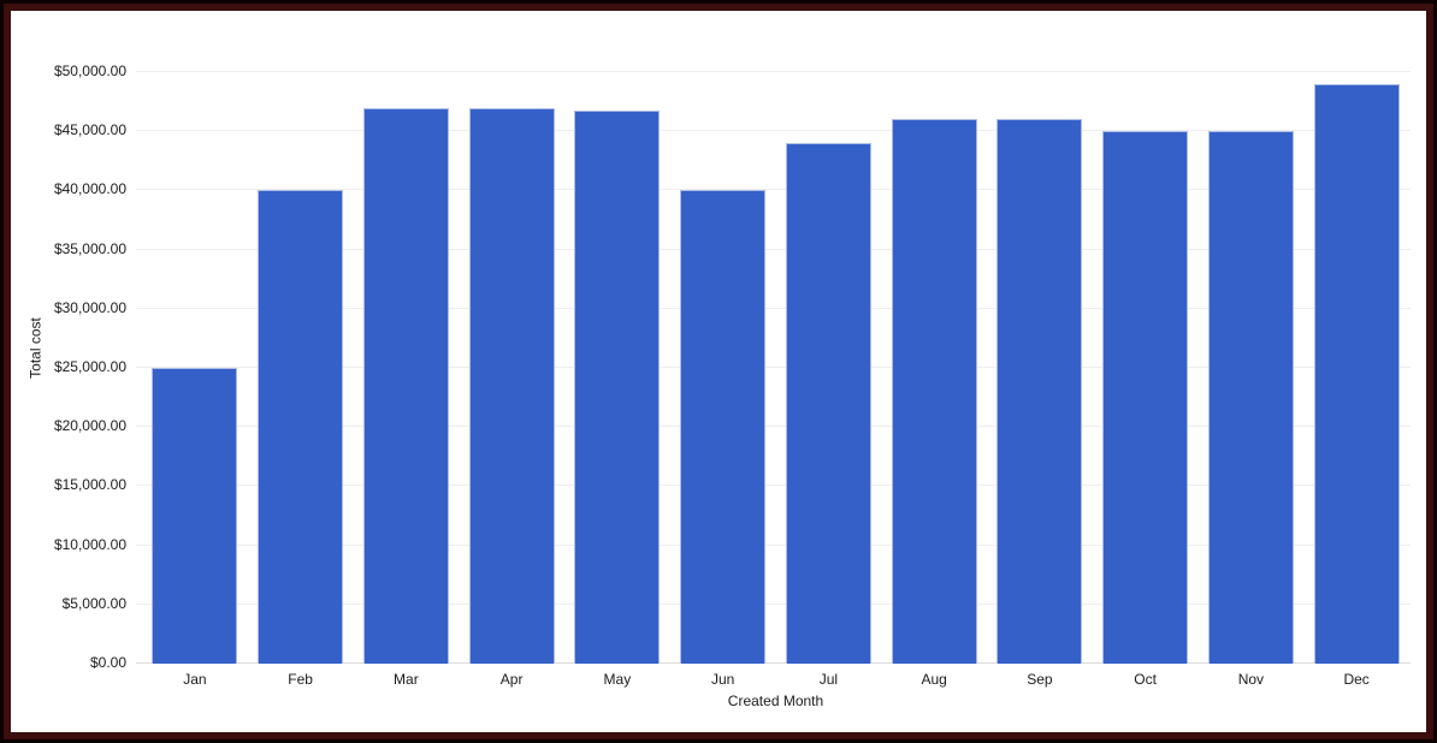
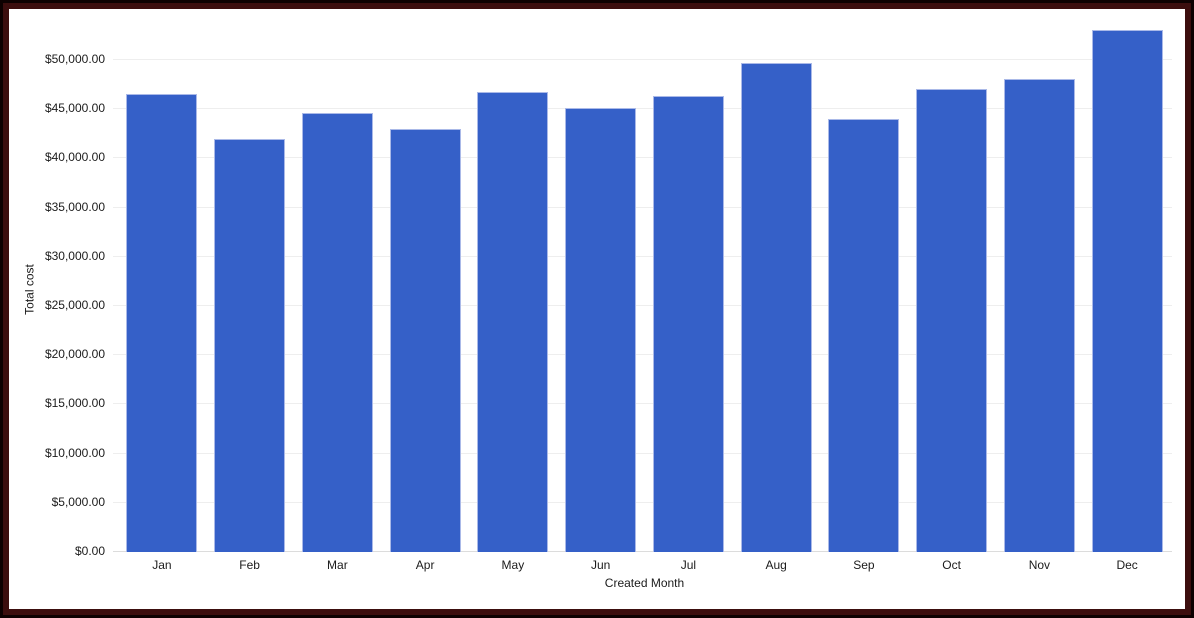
Jan: $25000 -> $46000
Feb: $40000 -> $42000
Mar: $47000 -> $45000
Apr: $47000 -> $43000
Jun: $40000 -> $45000
Jul: $44000 -> $46000
Aug: $46000 -> $50000
Sep: $46000 -> $44000
Oct: $45000 -> $47000
Nov: $45000 -> $48000
Dec: $49000 -> $53000
